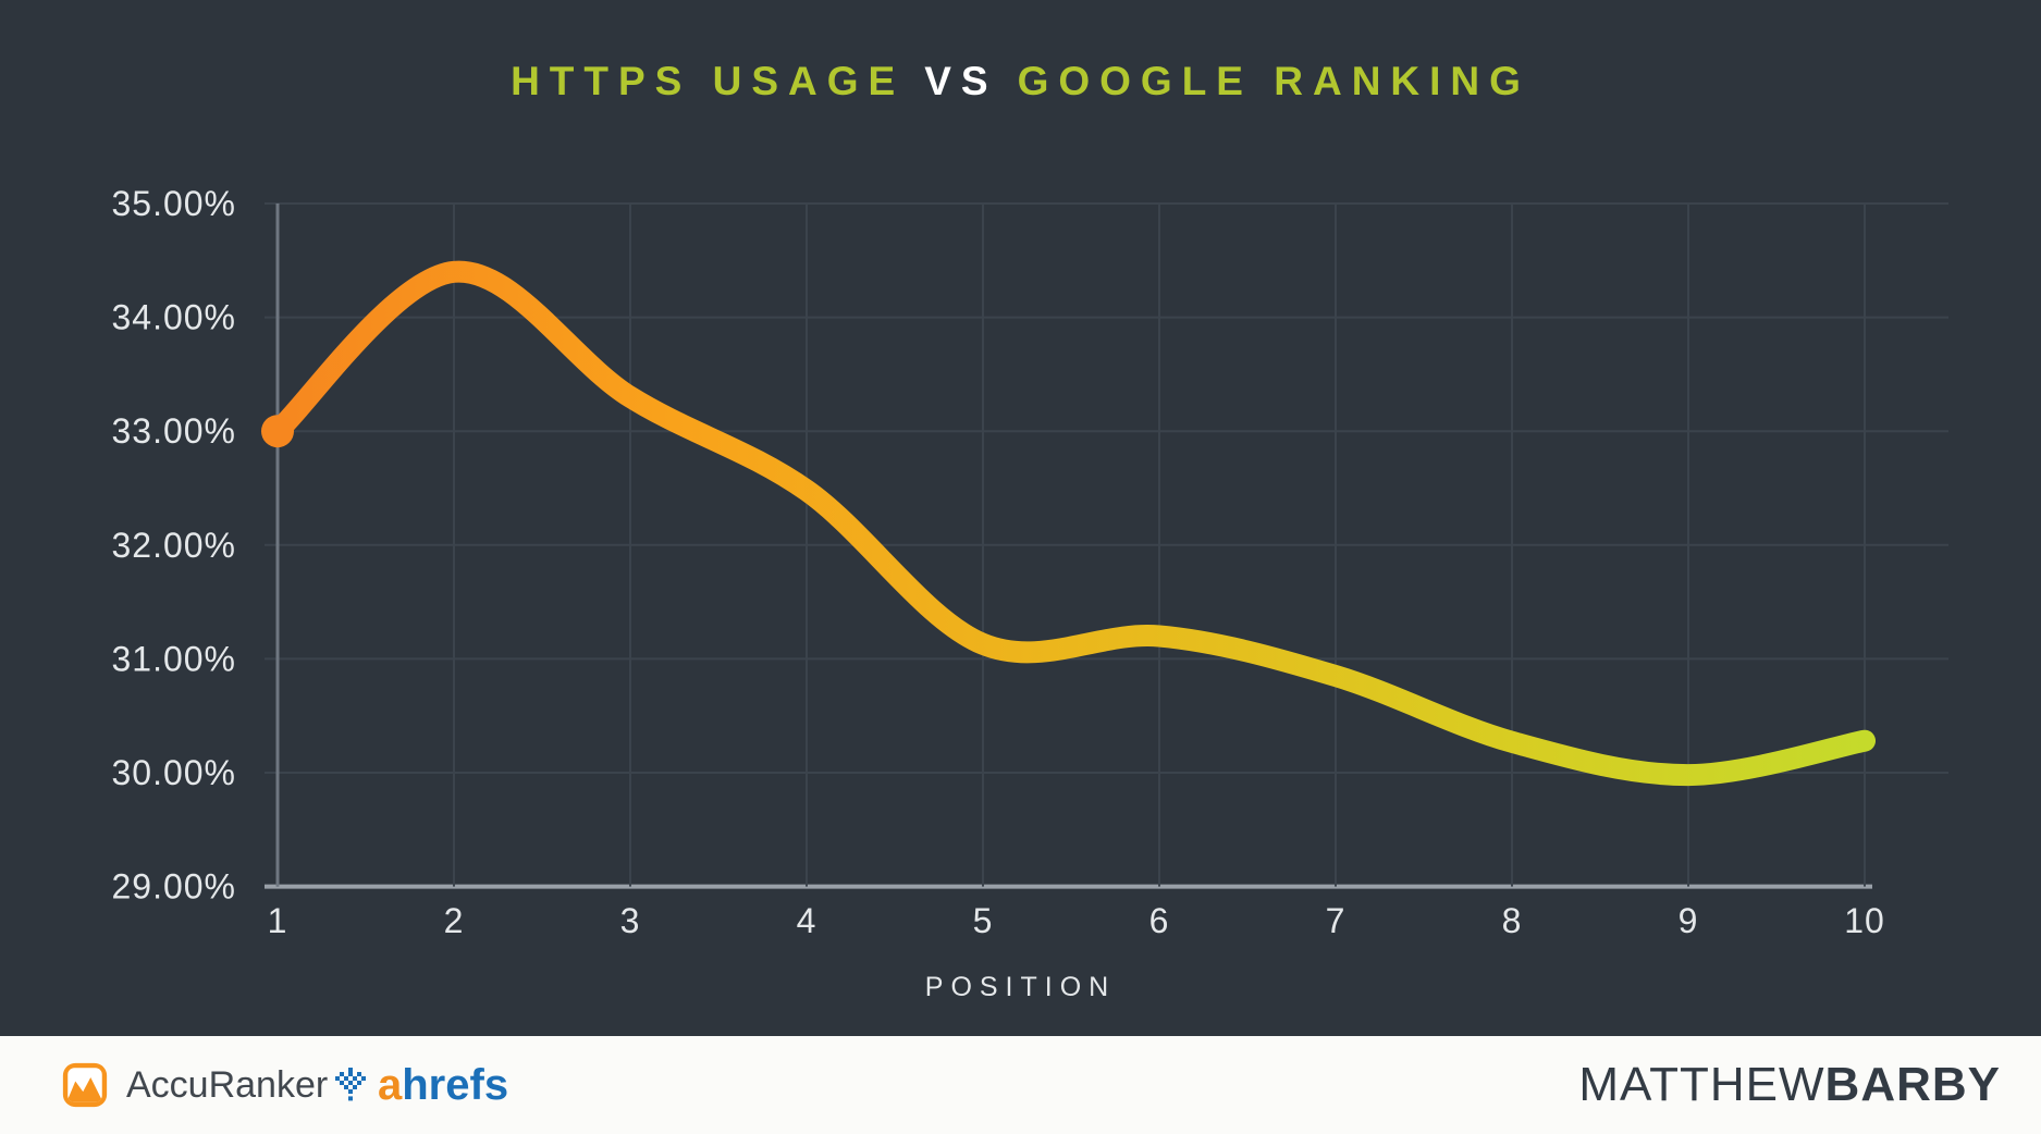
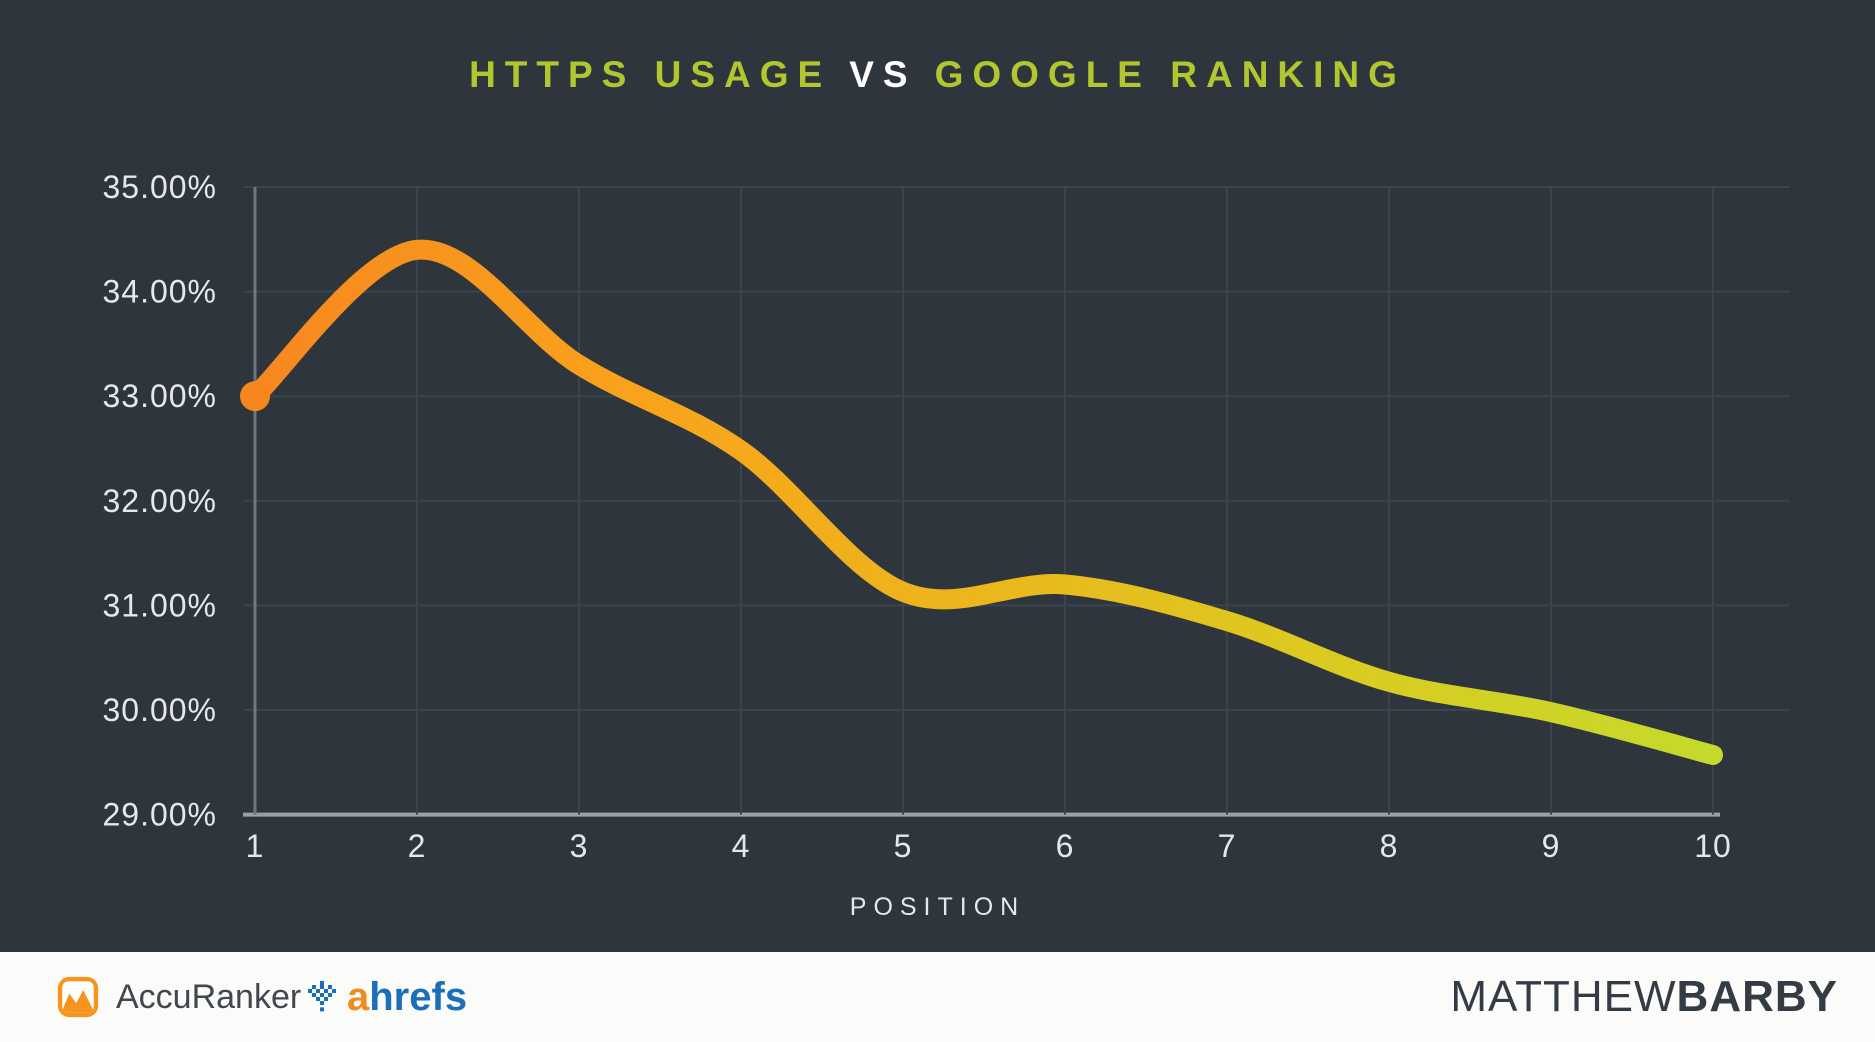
10: 30.28% -> 29.57%
